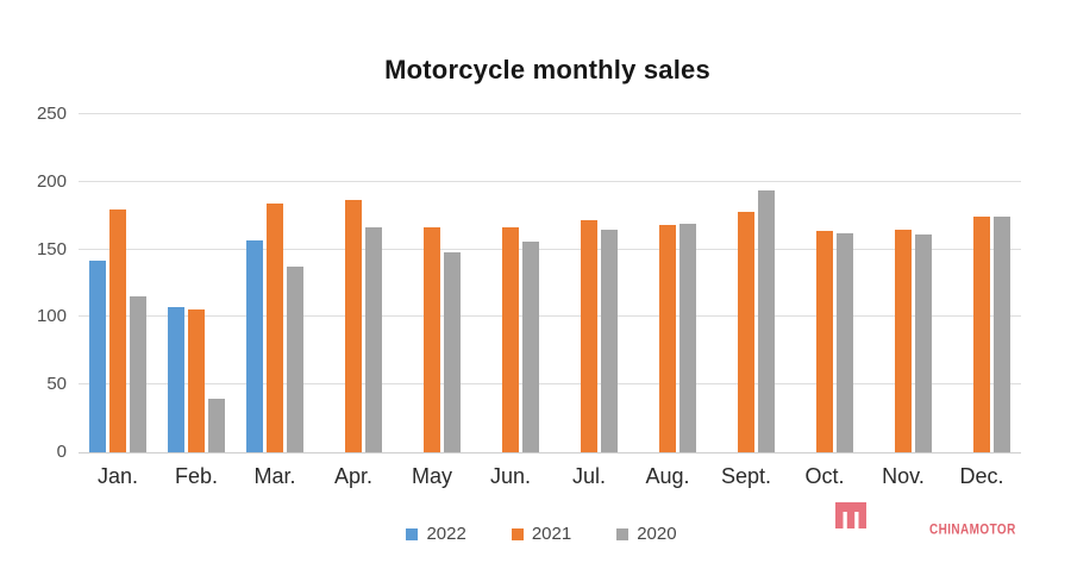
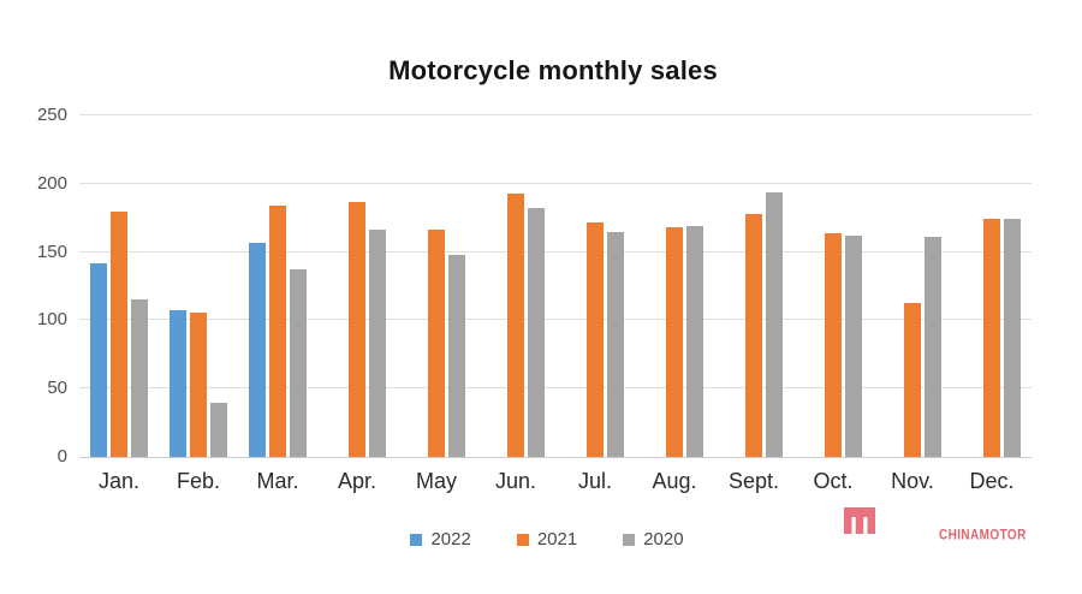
2021/Jun.: 166 -> 193
2020/Jun.: 156 -> 182
2021/Nov.: 165 -> 113
